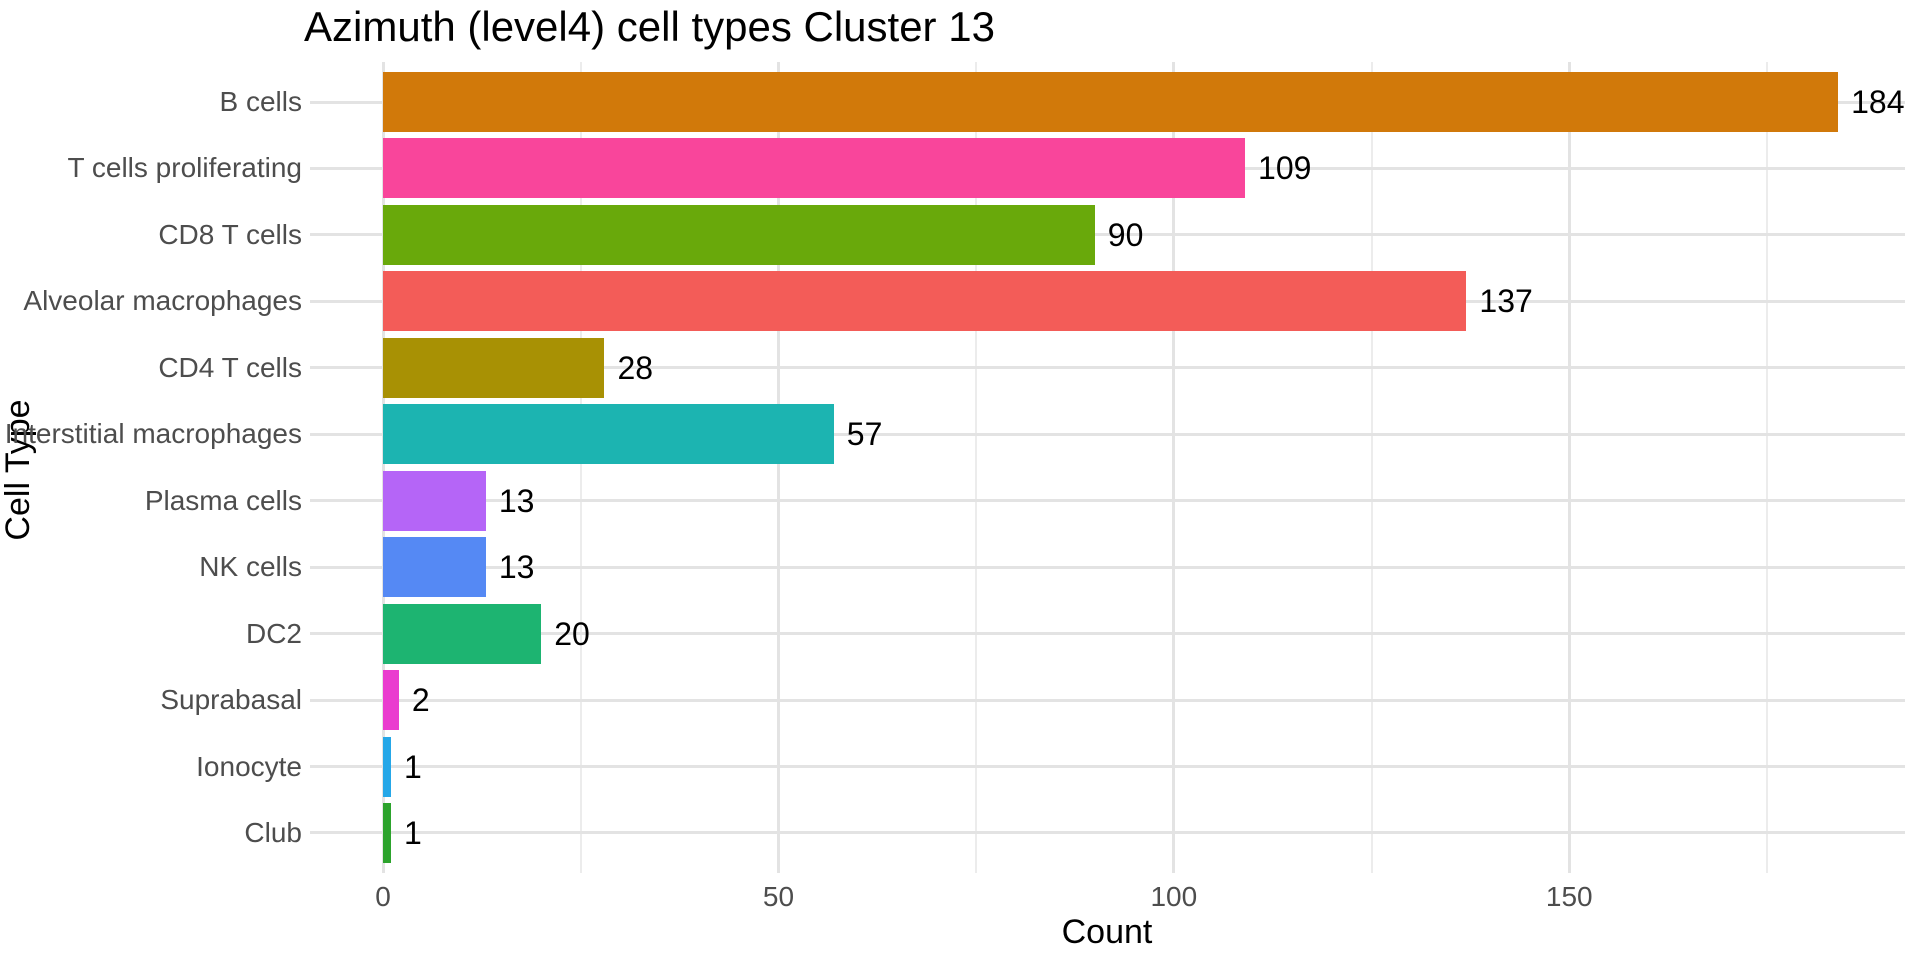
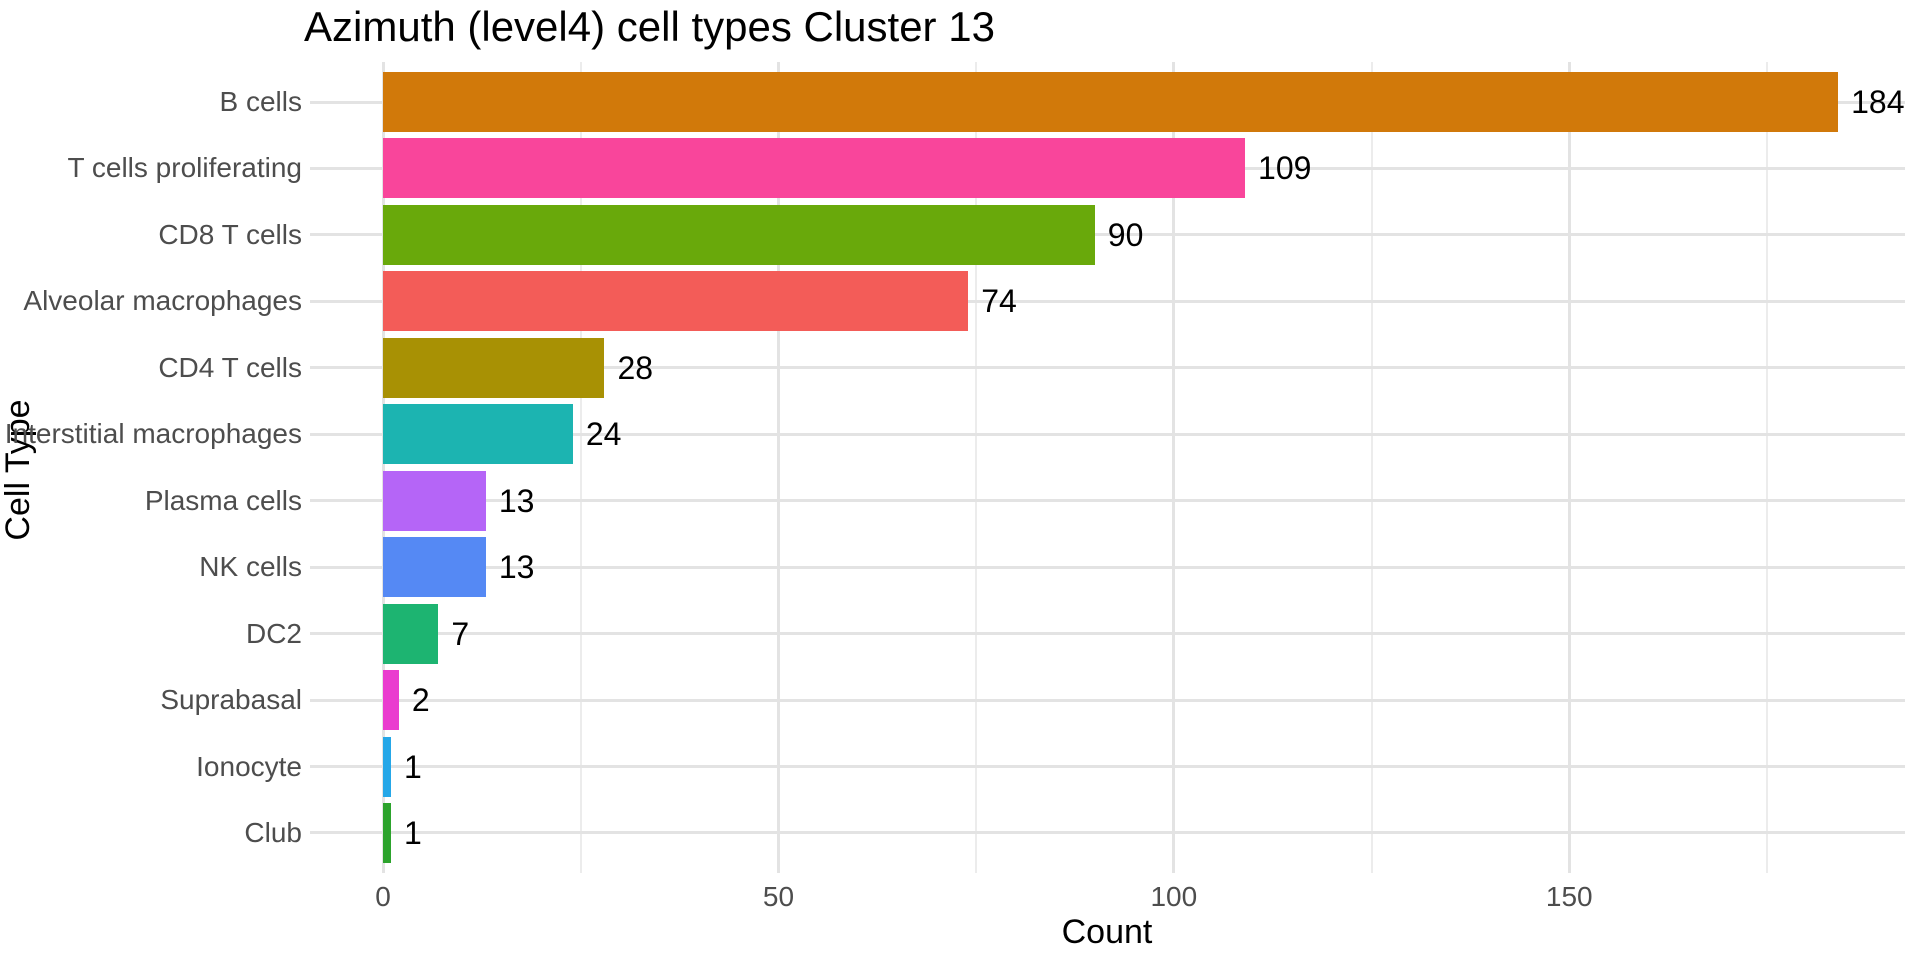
Alveolar macrophages: 137 -> 74
Interstitial macrophages: 57 -> 24
DC2: 20 -> 7
